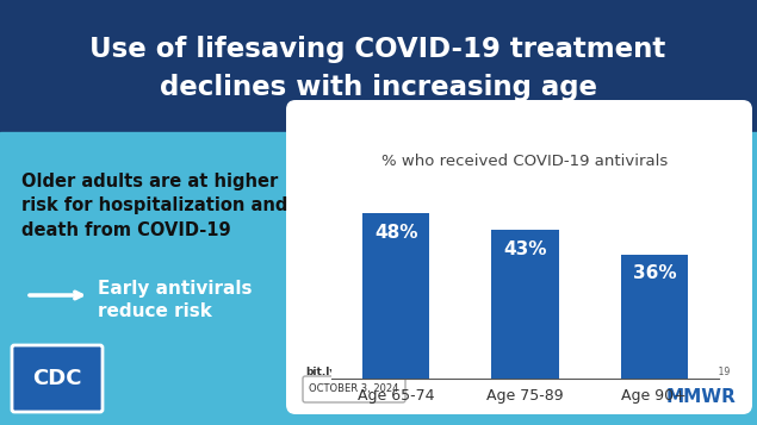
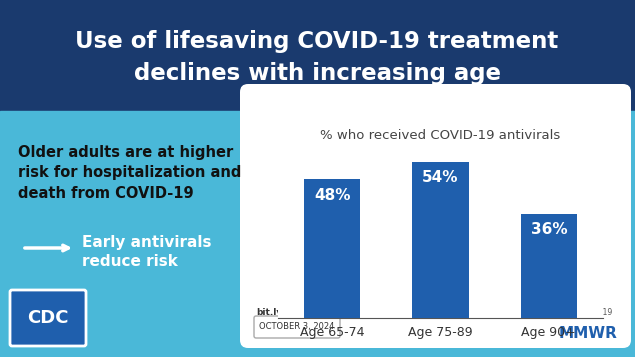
Age 75-89: 43% -> 54%
